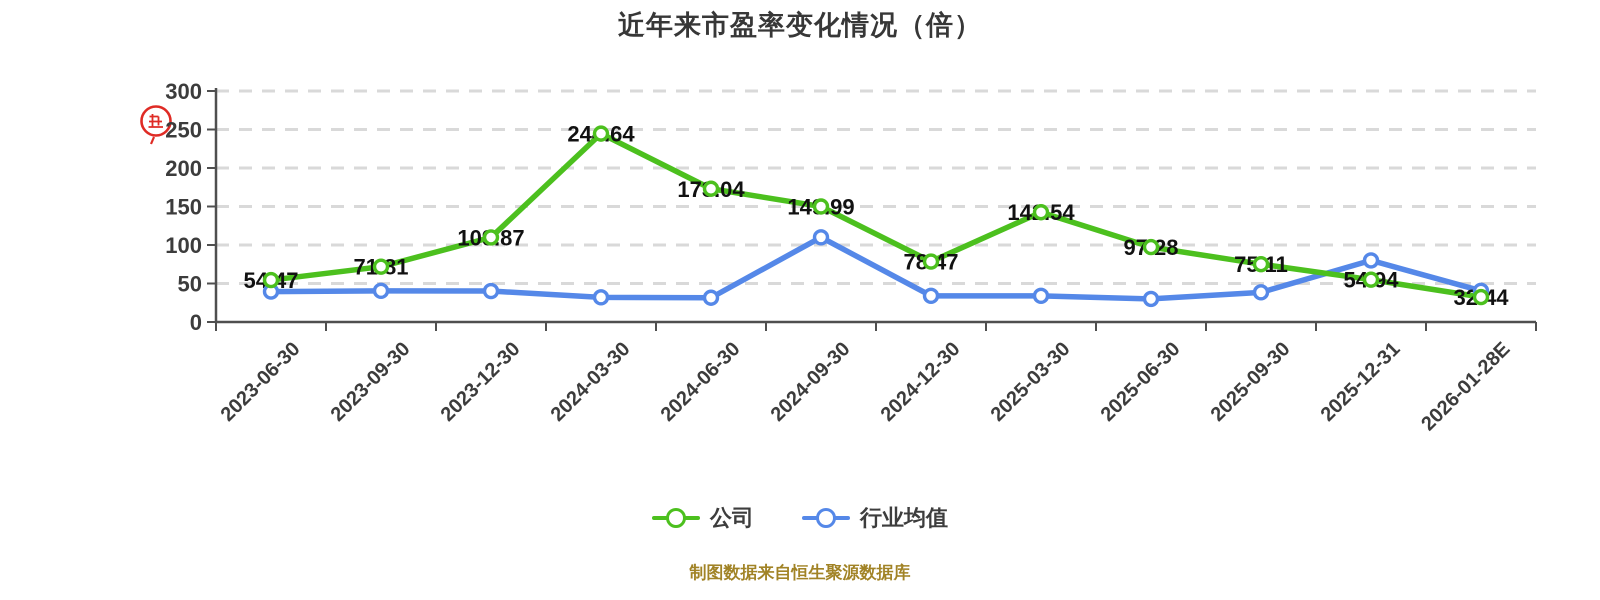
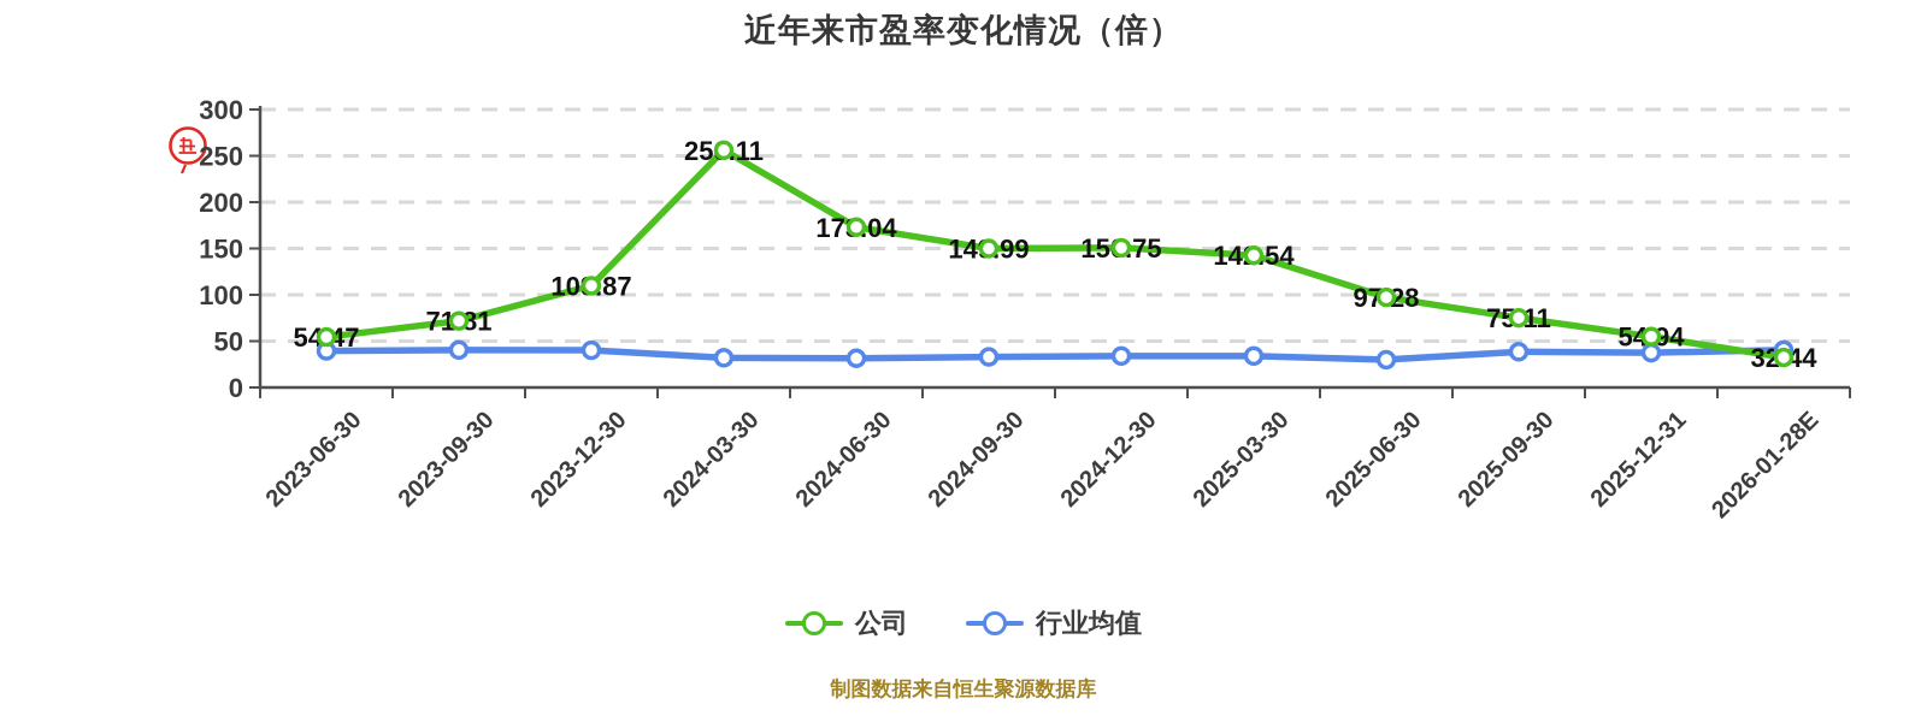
公司/2024-03-30: 244.64 -> 256.11
行业均值/2024-09-30: 110 -> 30
公司/2024-12-30: 78.47 -> 150.75
行业均值/2025-12-31: 80 -> 40
